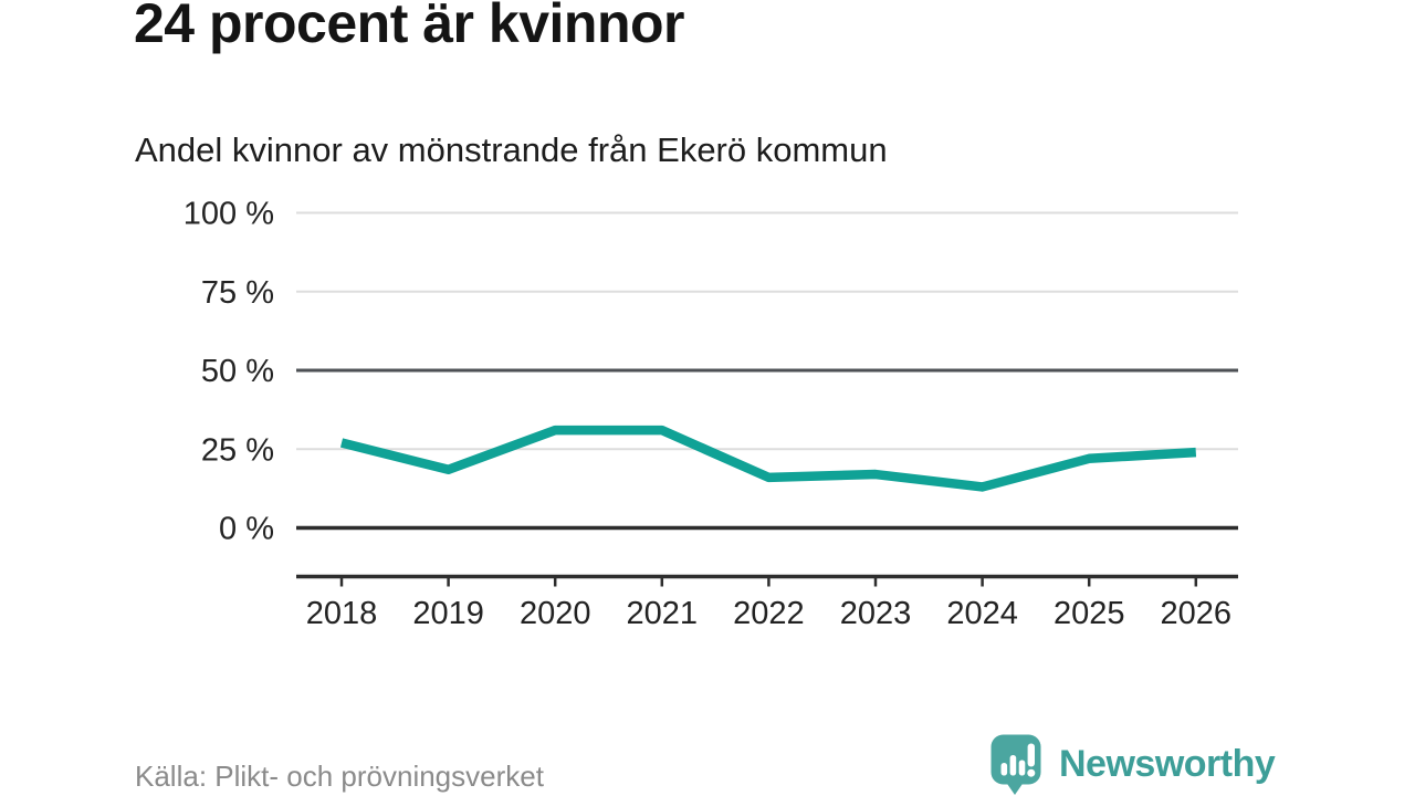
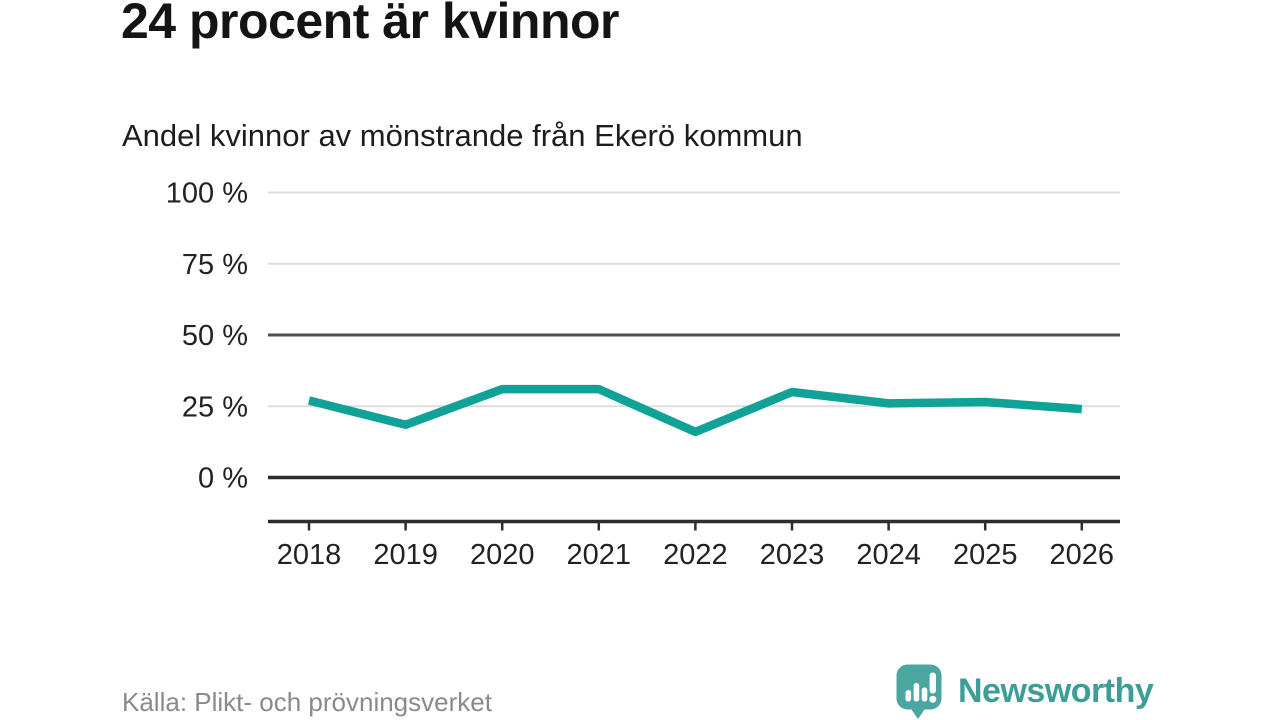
2023: 17% -> 30%
2024: 13% -> 26%
2025: 22% -> 26%
